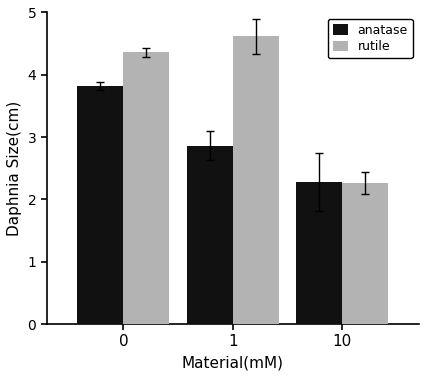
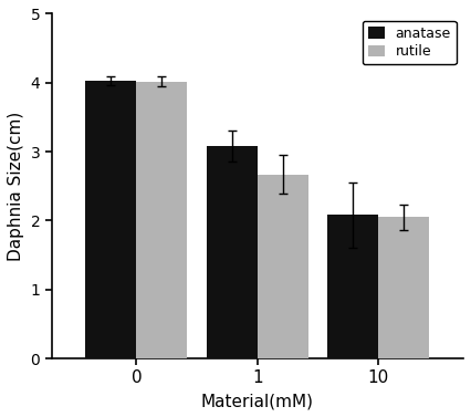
anatase/0: 3.82 -> 4.03
rutile/0: 4.36 -> 4.02
anatase/1: 2.86 -> 3.08
rutile/1: 4.62 -> 2.67
anatase/10: 2.28 -> 2.08
rutile/10: 2.26 -> 2.05
